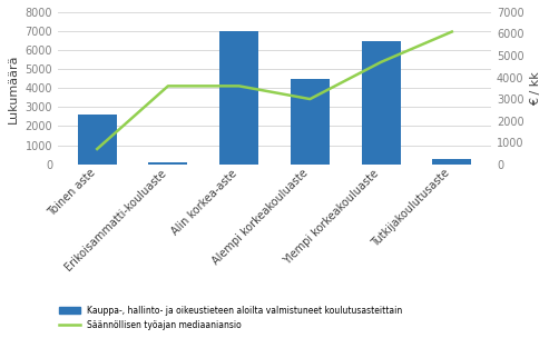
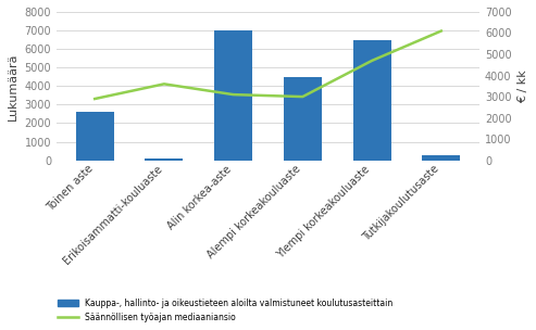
Säännöllisen työajan mediaaniansio/Toinen aste: 700 -> 2900
Säännöllisen työajan mediaaniansio/Alin korkea-aste: 3600 -> 3100
